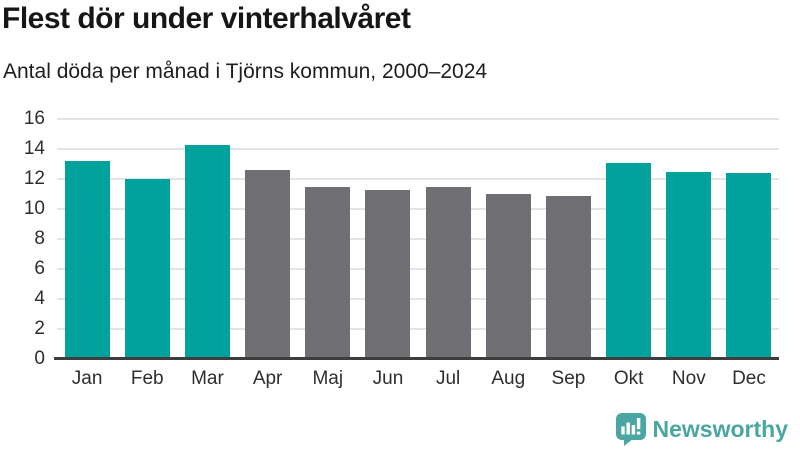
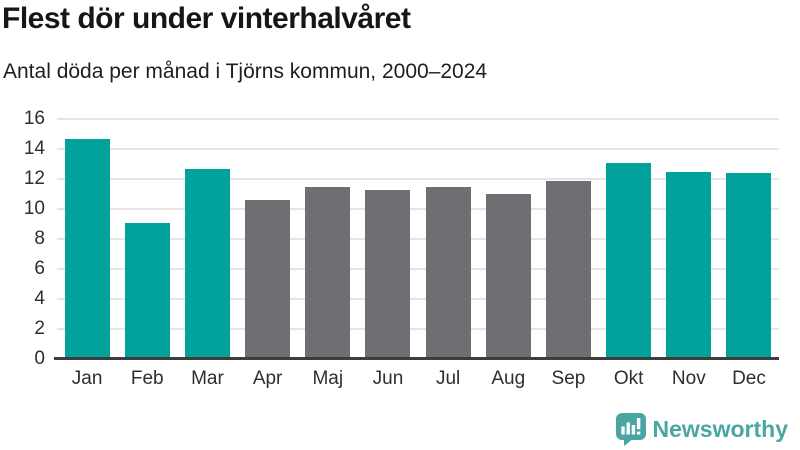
Jan: 13.2 -> 14.7
Feb: 12.0 -> 9.1
Mar: 14.3 -> 12.7
Apr: 12.6 -> 10.6
Sep: 10.9 -> 11.9
